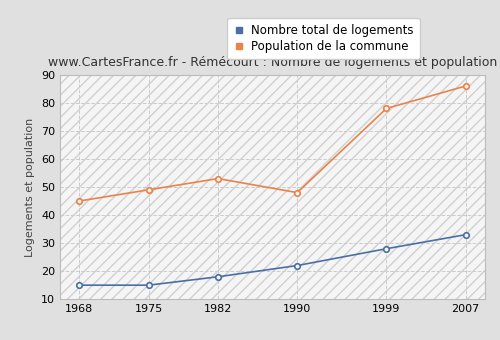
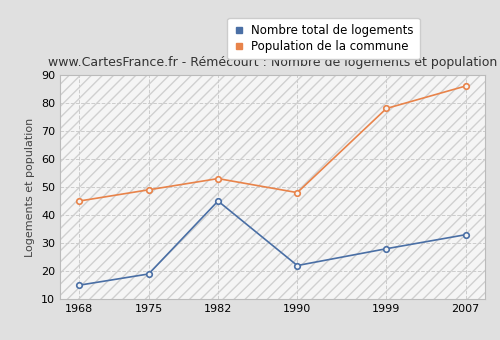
Nombre total de logements/1975: 15 -> 19
Nombre total de logements/1982: 18 -> 45
